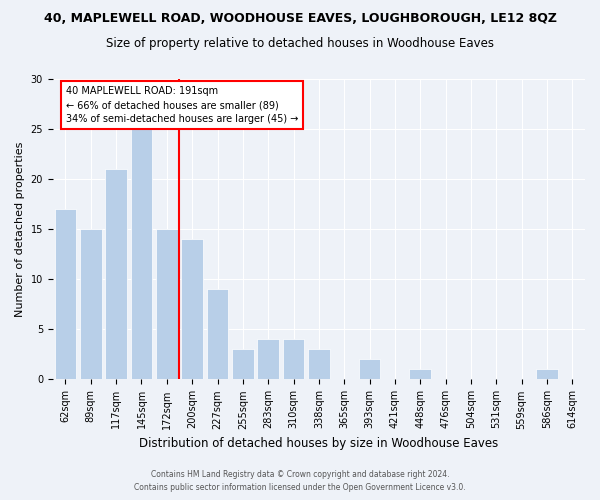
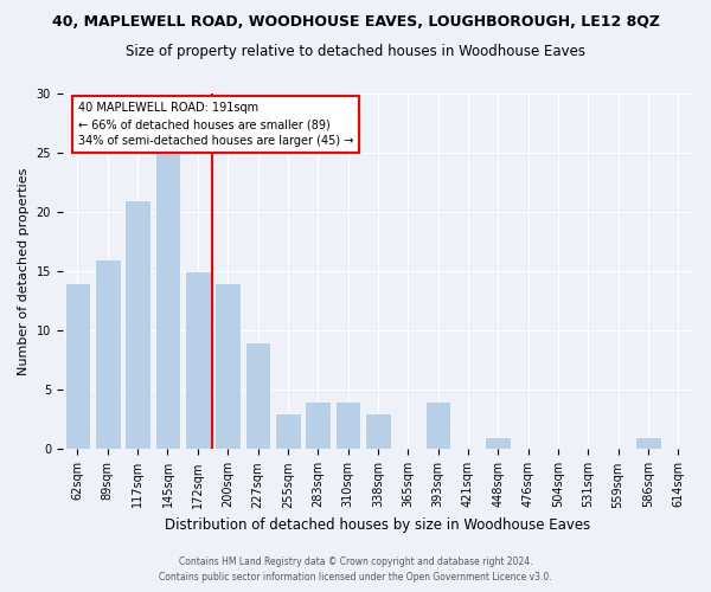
62sqm: 17 -> 14
89sqm: 15 -> 16
393sqm: 2 -> 4
